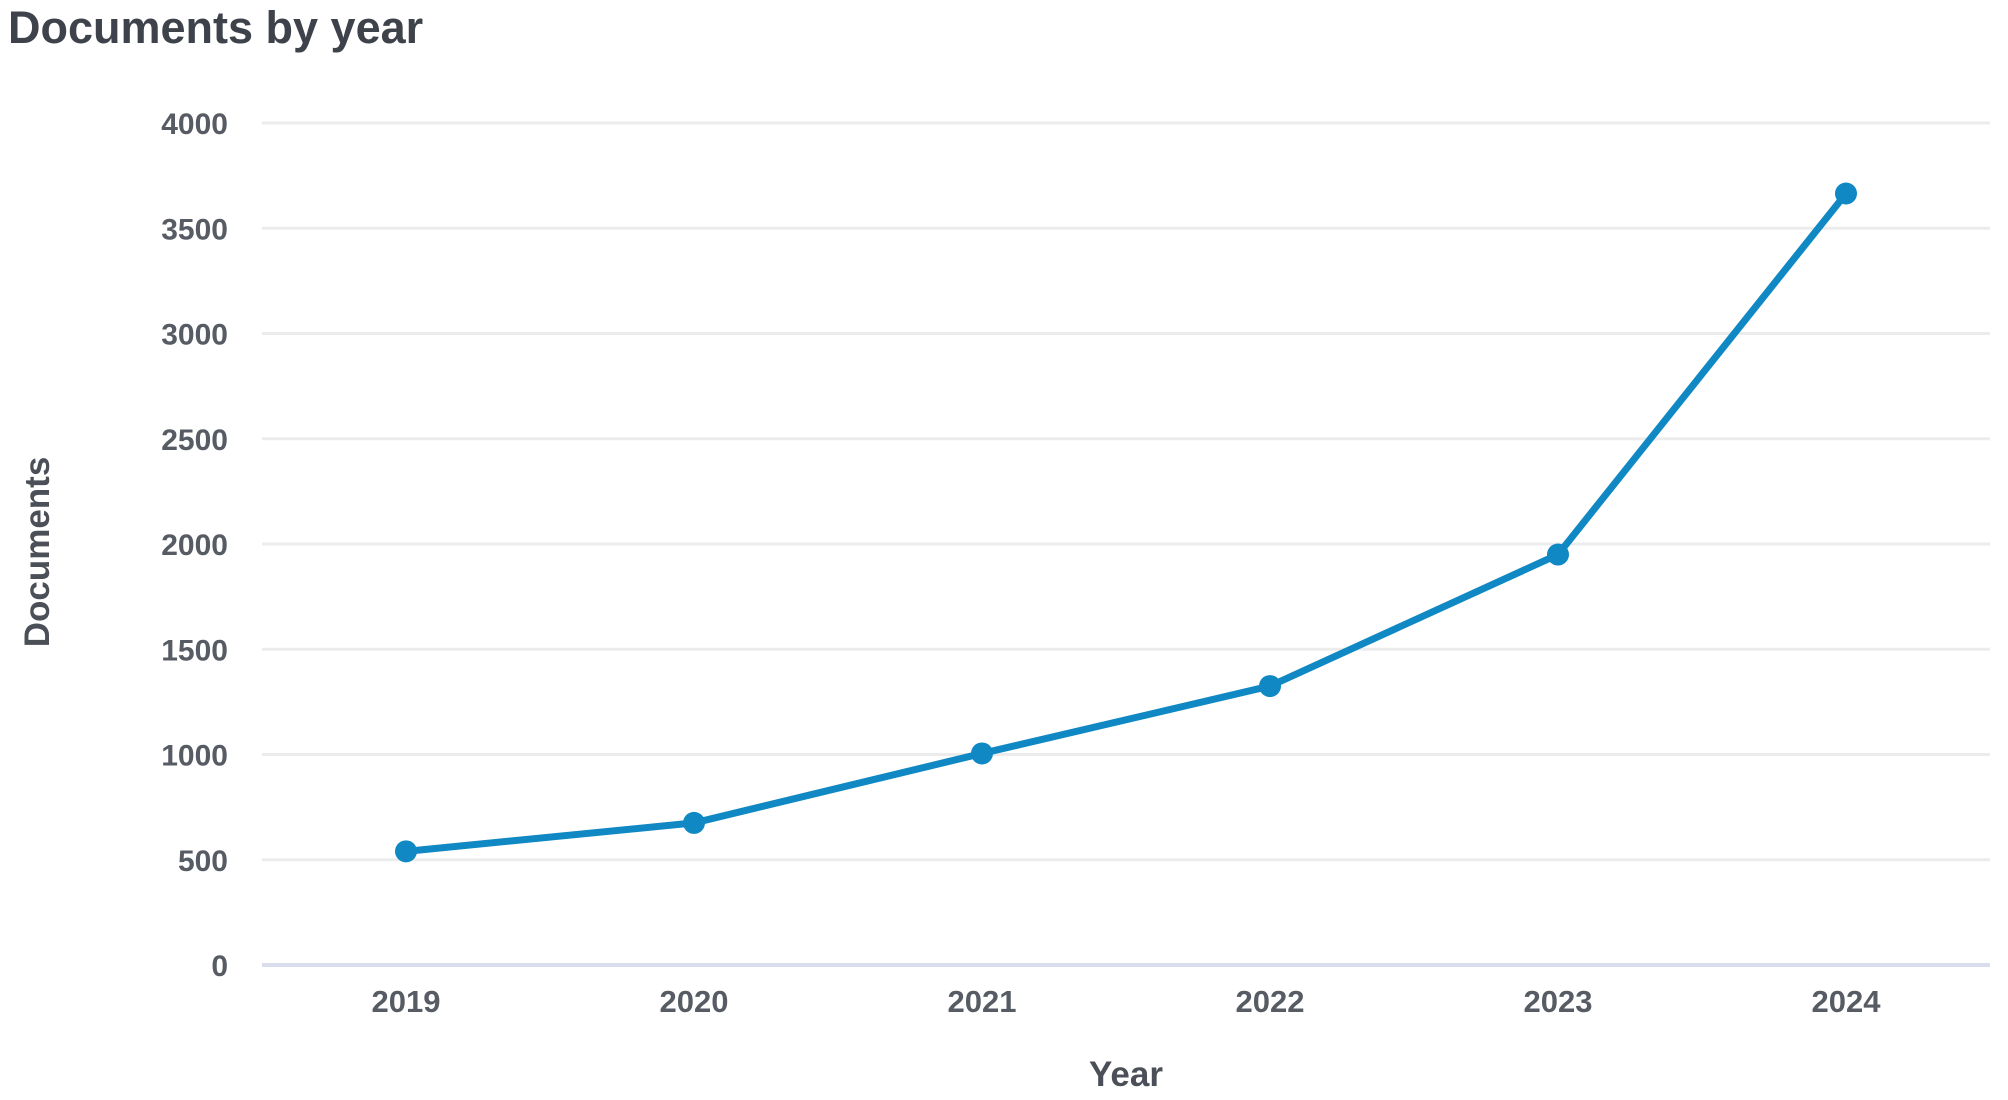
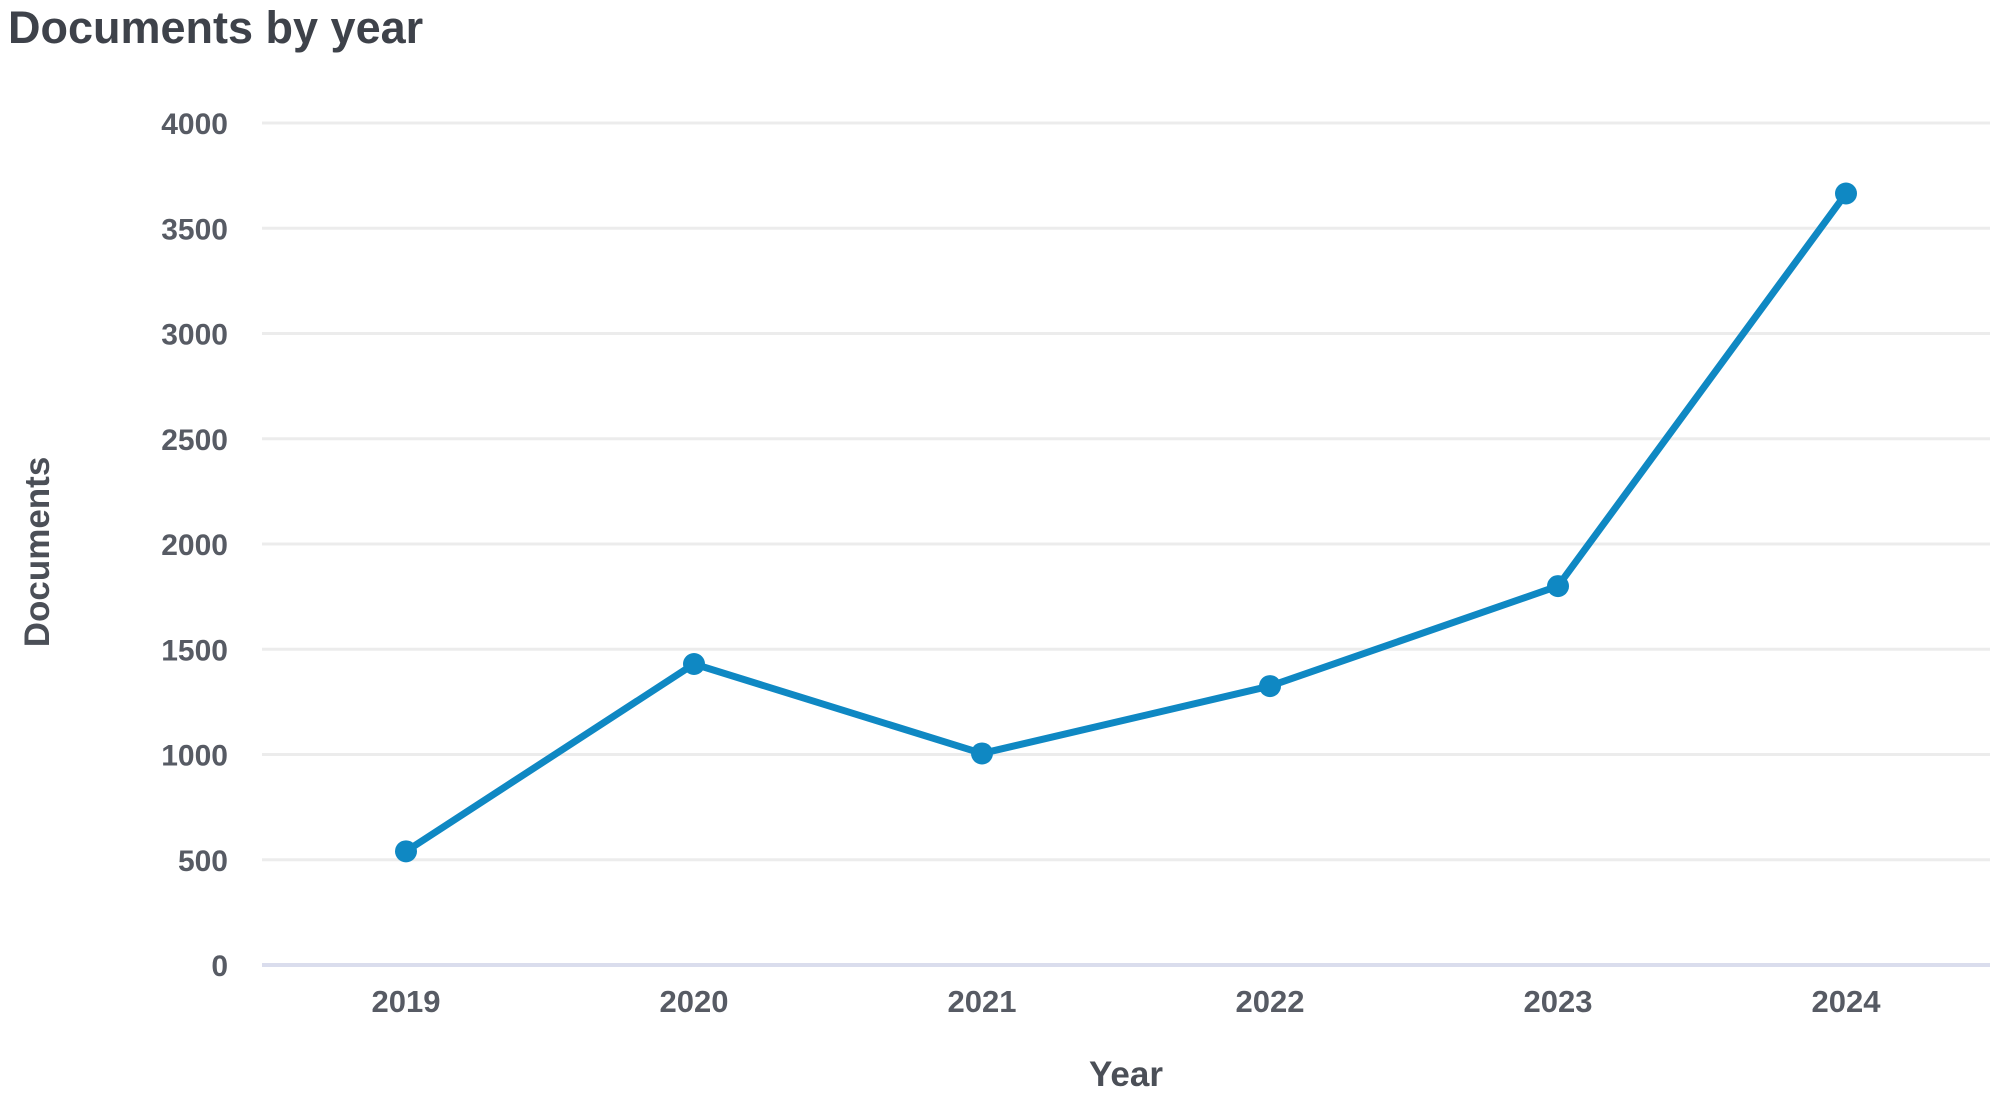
2020: 680 -> 1430
2023: 1950 -> 1800
